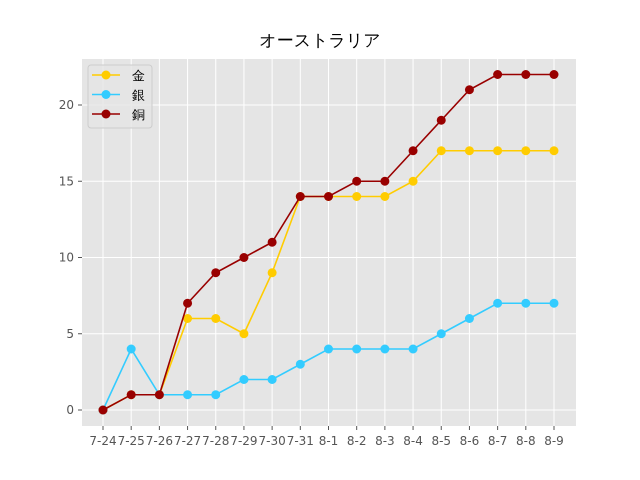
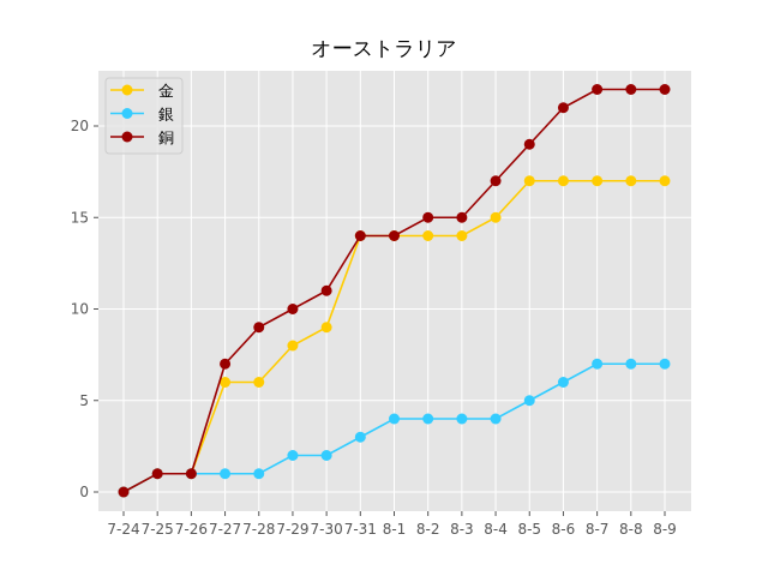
銀/7-25: 4 -> 1
金/7-29: 5 -> 8
